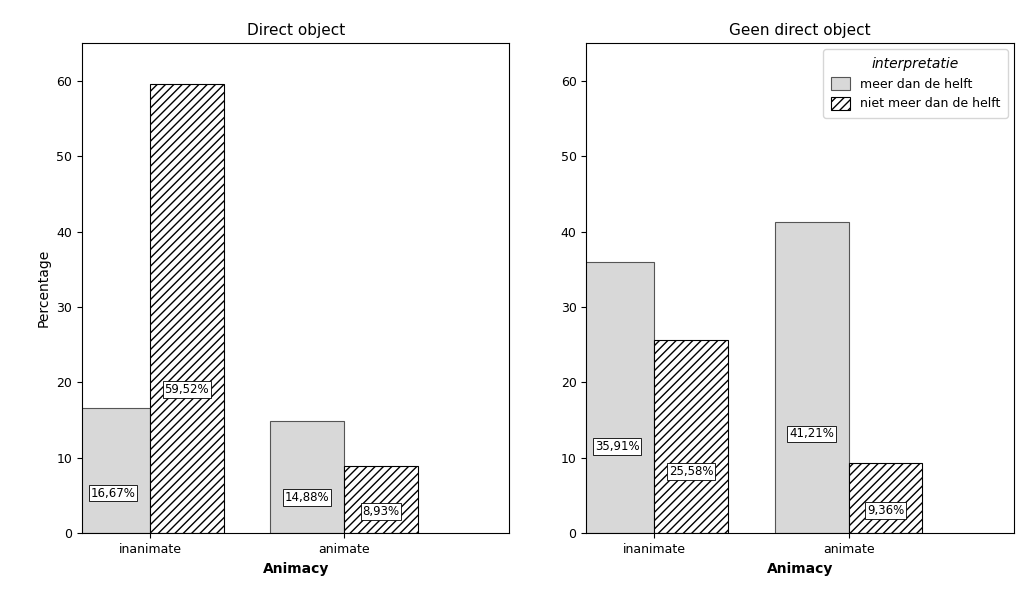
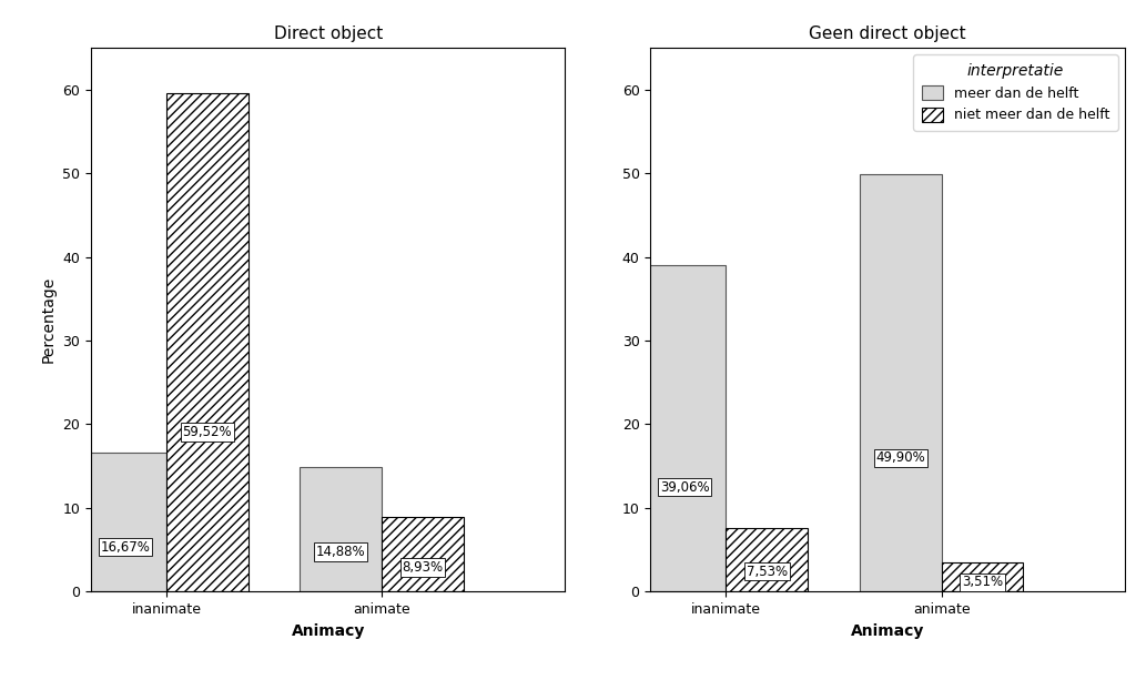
Geen direct object/meer dan de helft/inanimate: 35,91% -> 39,06%
Geen direct object/niet meer dan de helft/inanimate: 25,58% -> 7,53%
Geen direct object/meer dan de helft/animate: 41,21% -> 49,90%
Geen direct object/niet meer dan de helft/animate: 9,36% -> 3,51%
